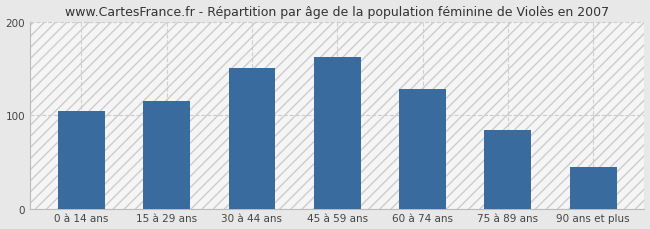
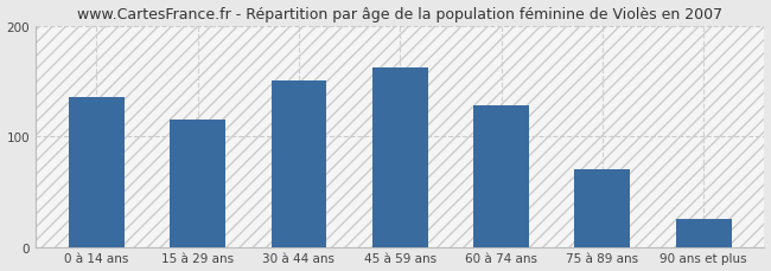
0 à 14 ans: 104 -> 135
75 à 89 ans: 84 -> 70
90 ans et plus: 44 -> 25
